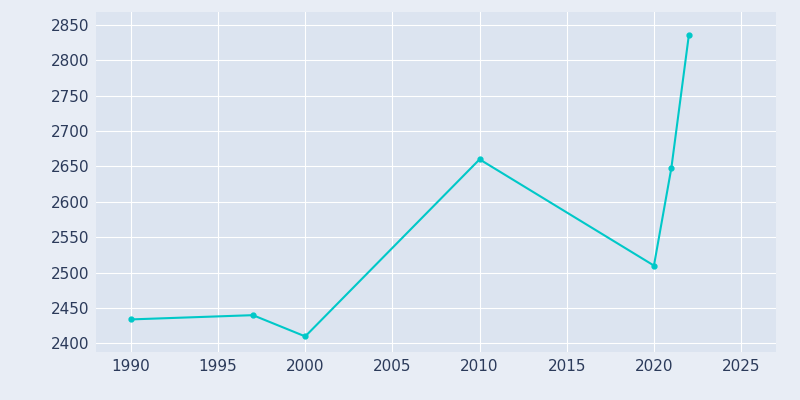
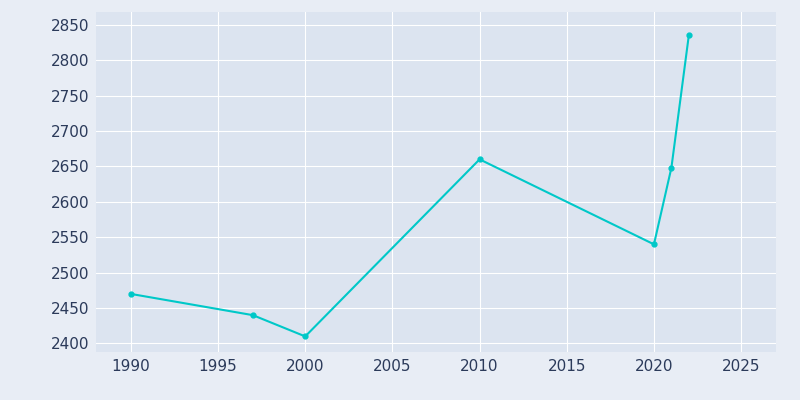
1990: 2434 -> 2470
2020: 2510 -> 2540
